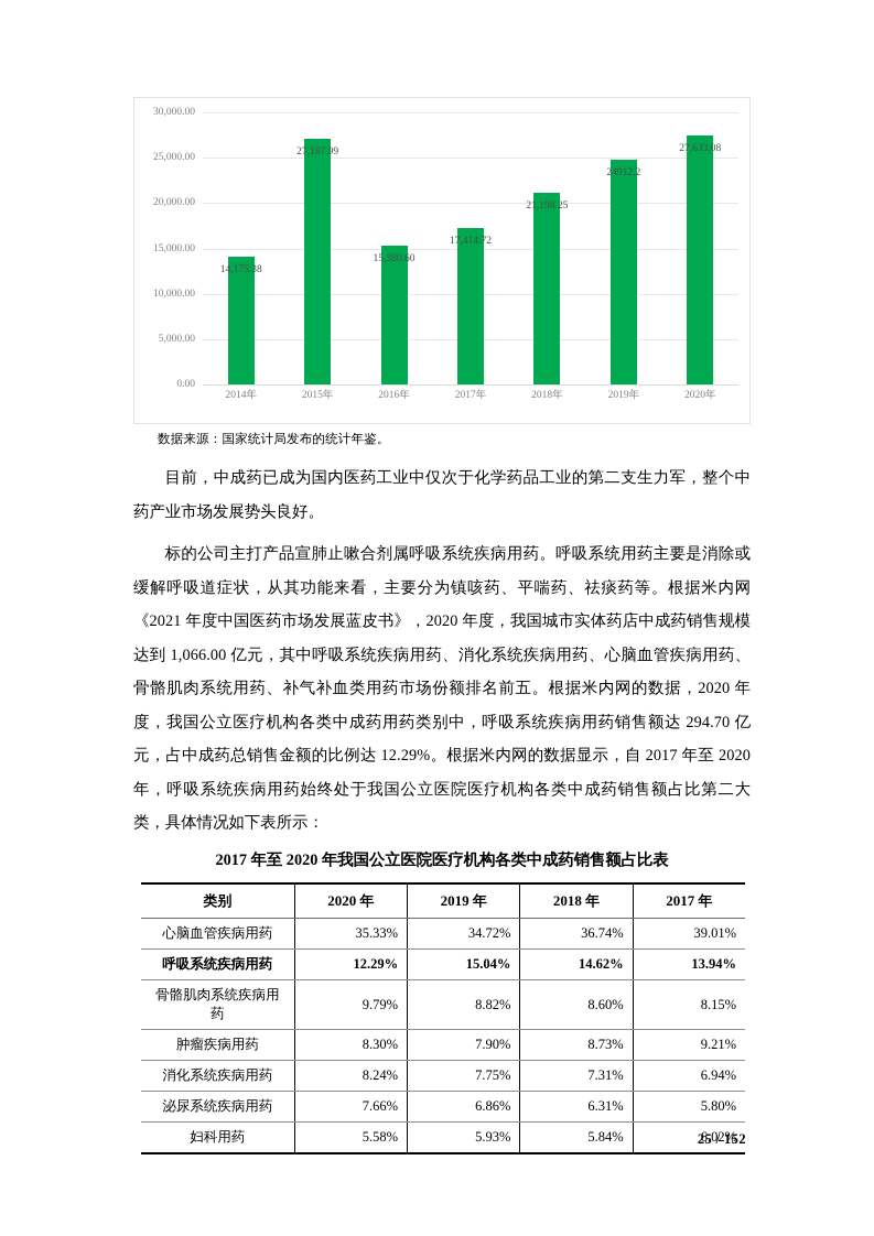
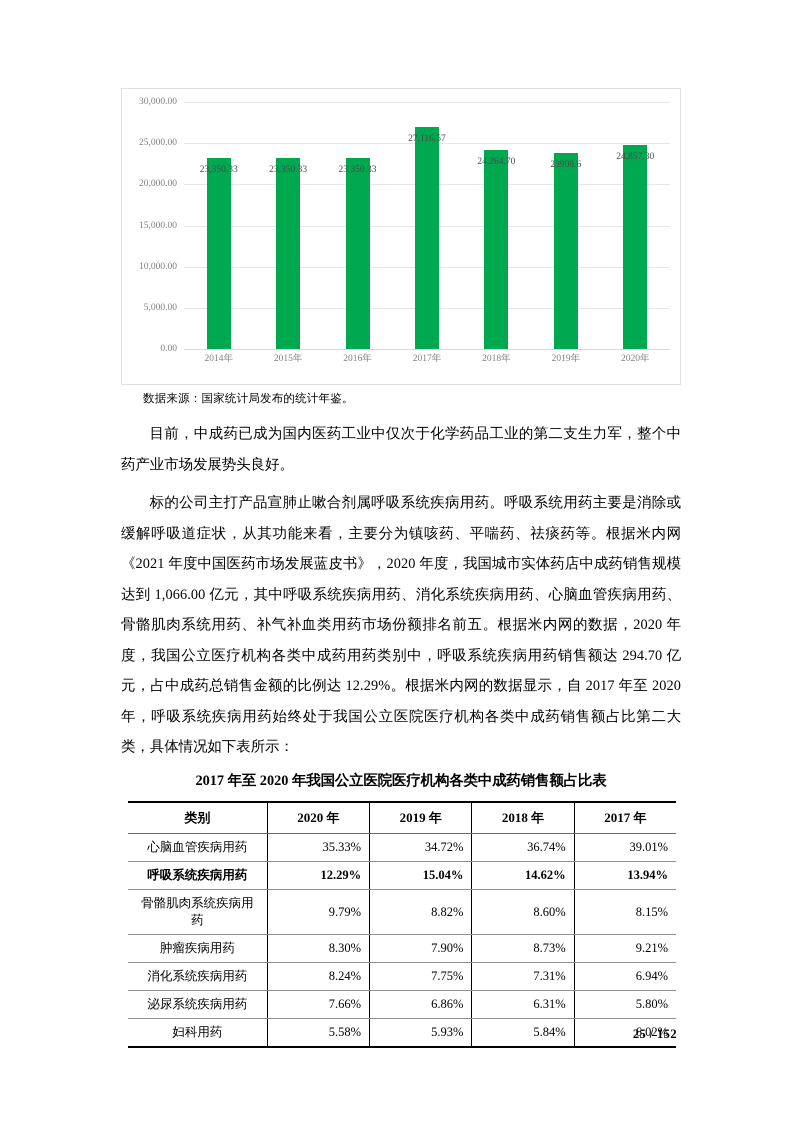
2014年: 14,175.38 -> 23,350.33
2015年: 27,187.99 -> 23,350.33
2016年: 15,380.60 -> 23,350.33
2017年: 17,414.72 -> 27,116.57
2018年: 21,198.25 -> 24,264.70
2019年: 24912.2 -> 23908.6
2020年: 27,633.08 -> 24,857.30
